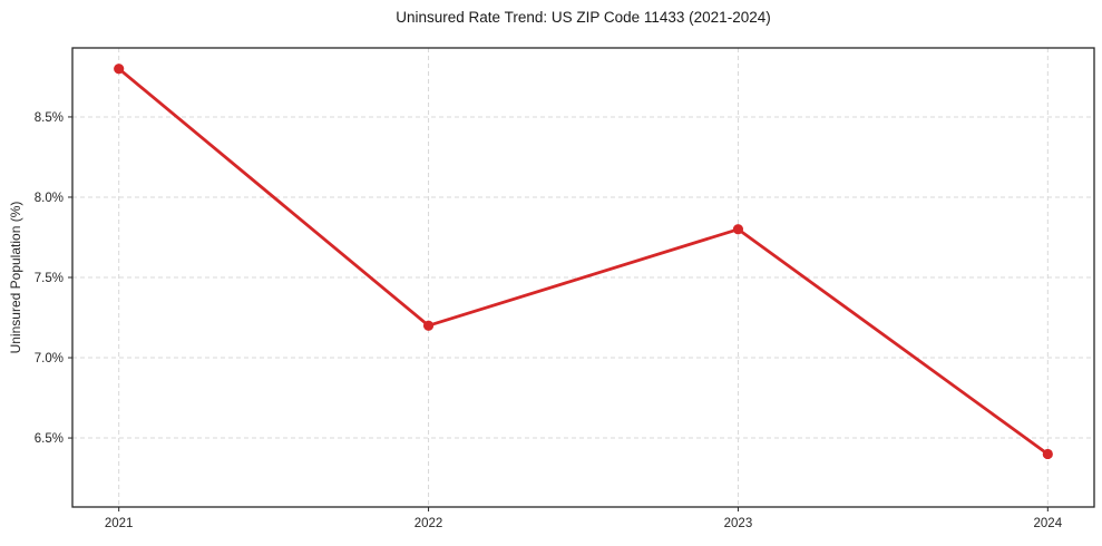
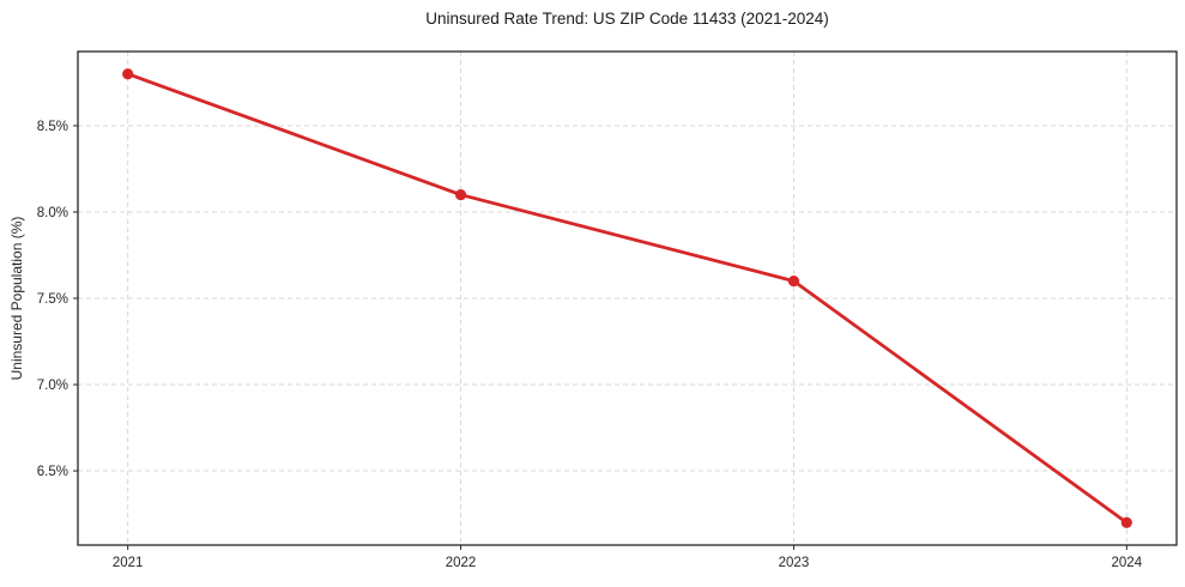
2022: 7.2% -> 8.1%
2023: 7.8% -> 7.6%
2024: 6.4% -> 6.2%
